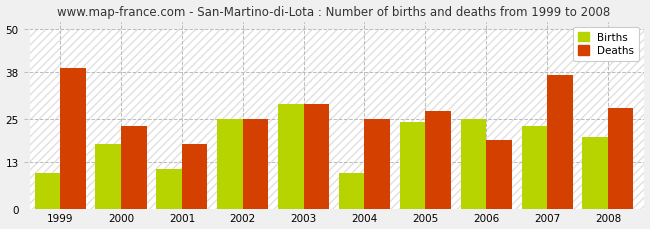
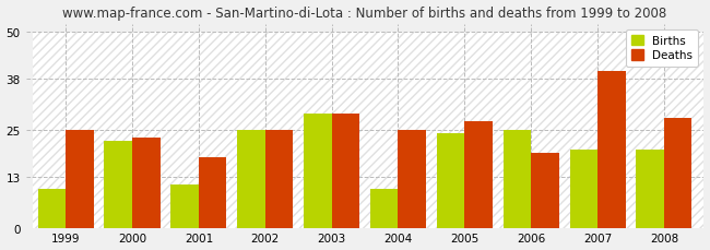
Deaths/1999: 39 -> 25
Births/2000: 18 -> 22
Births/2007: 23 -> 20
Deaths/2007: 37 -> 40
